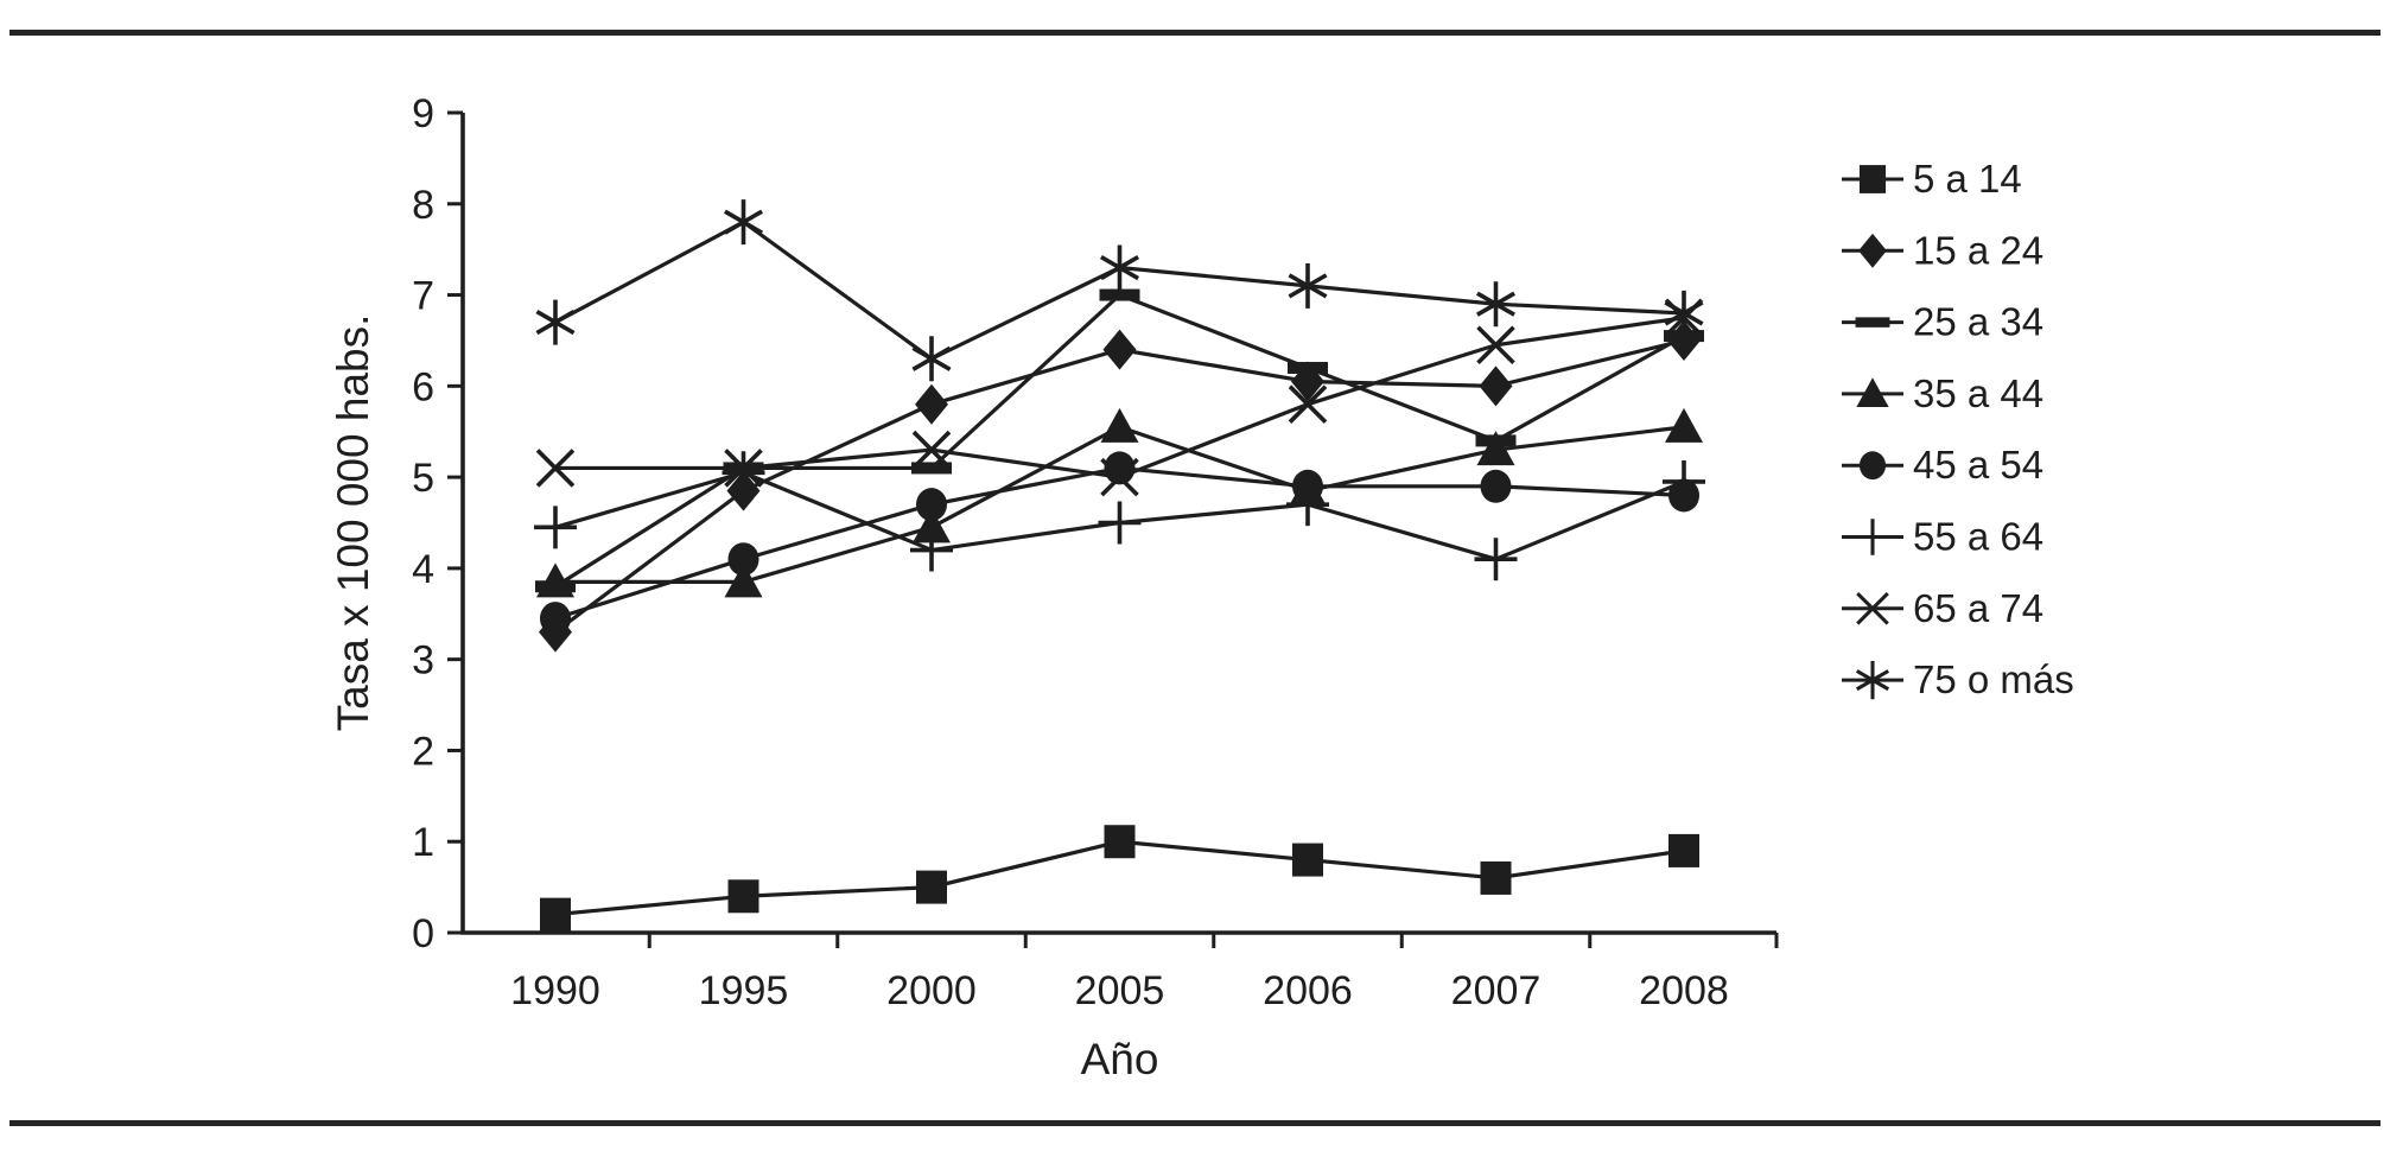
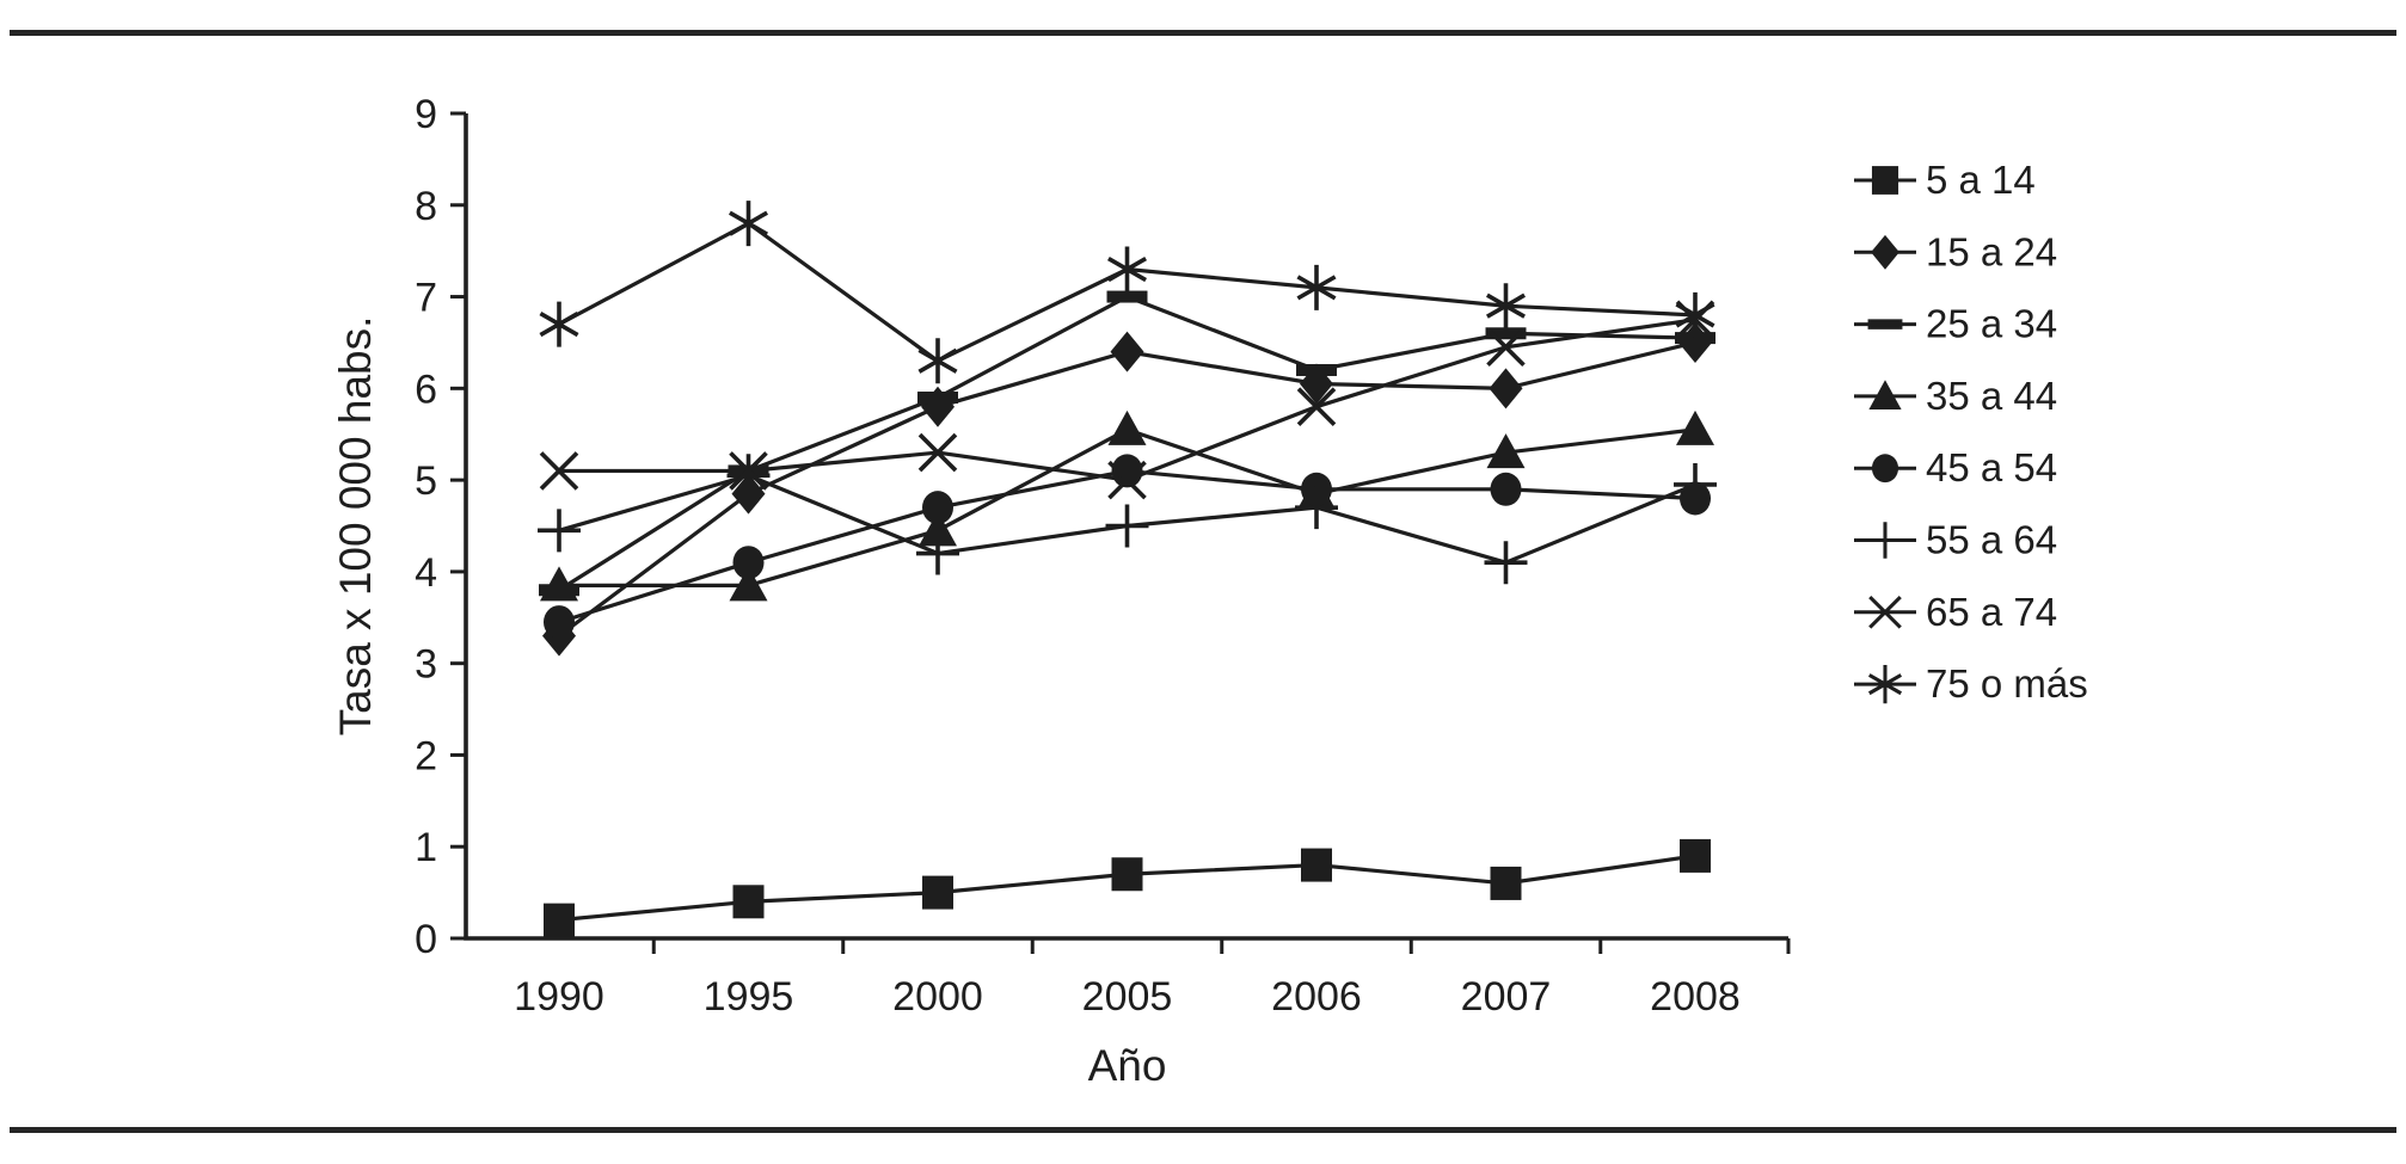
25 a 34/2000: 5.1 -> 5.9
5 a 14/2005: 1.0 -> 0.7
25 a 34/2007: 5.4 -> 6.6
